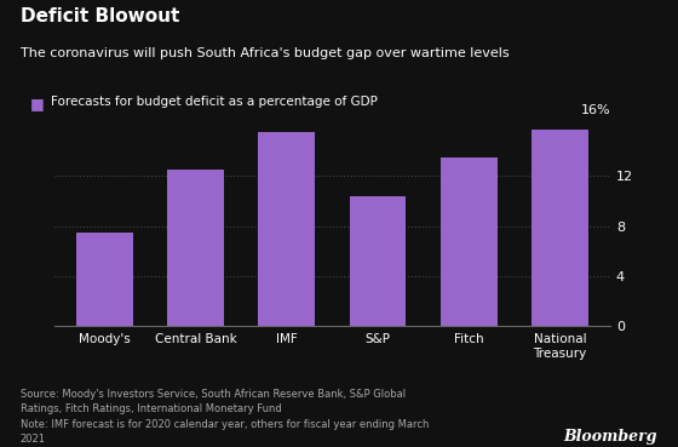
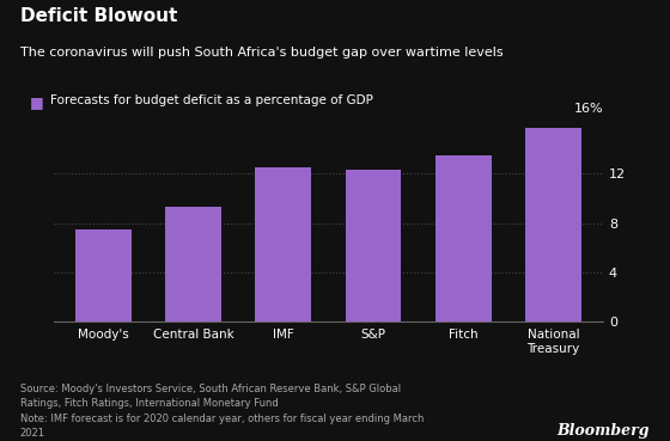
Central Bank: 12.5 -> 9.3
IMF: 15.5 -> 12.5
S&P: 10.4 -> 12.3
